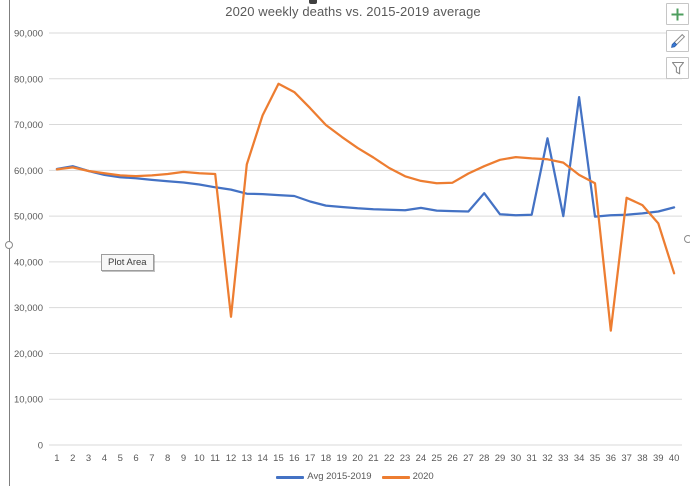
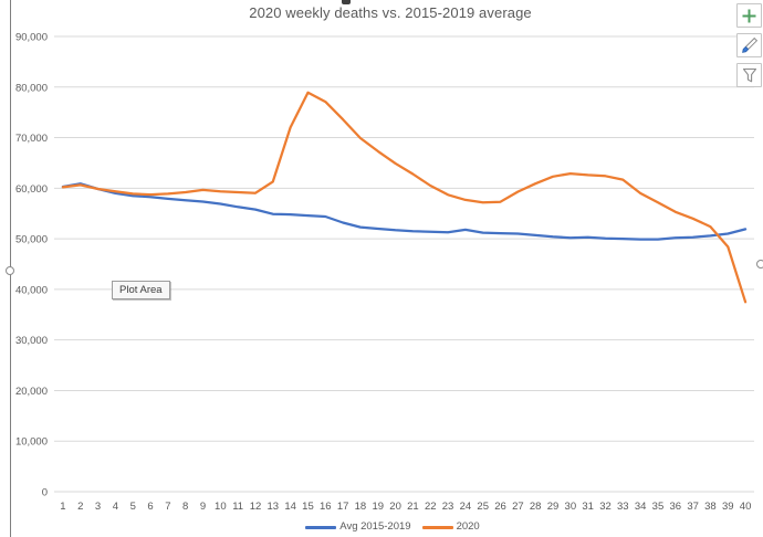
2020/12: 28000 -> 59000
Avg 2015-2019/28: 55000 -> 51000
Avg 2015-2019/32: 67000 -> 50000
Avg 2015-2019/34: 76000 -> 50000
2020/36: 25000 -> 55000
